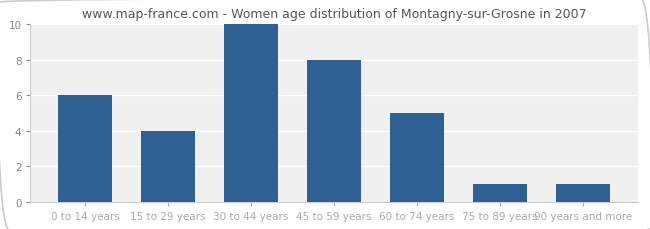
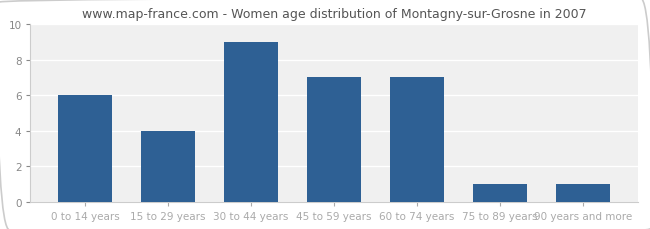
30 to 44 years: 10 -> 9
45 to 59 years: 8 -> 7
60 to 74 years: 5 -> 7
